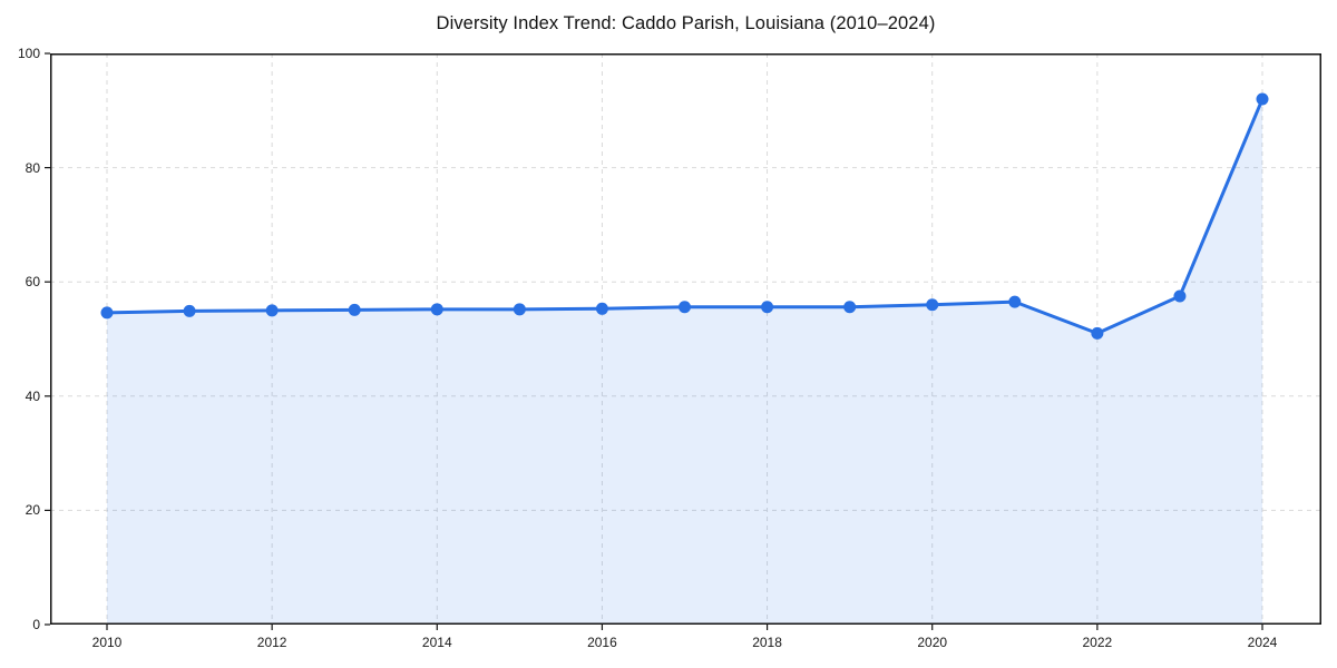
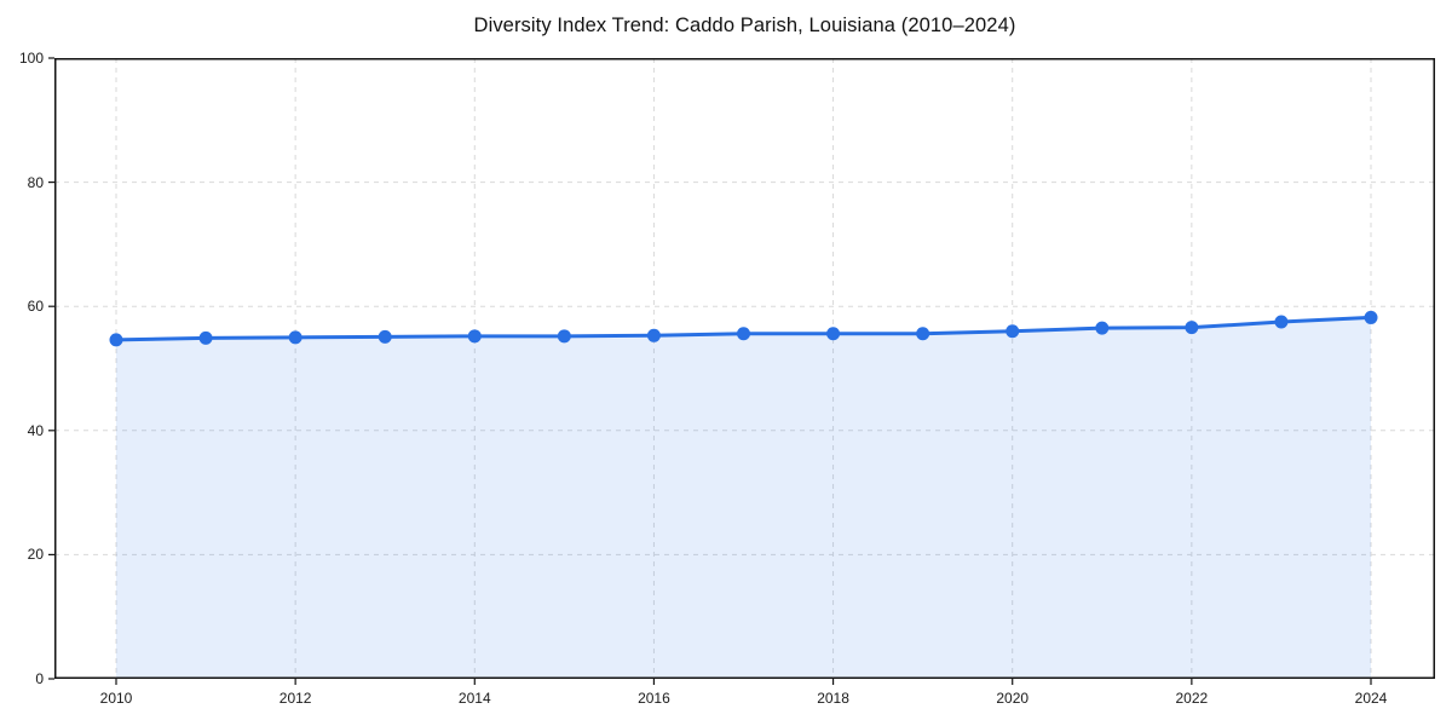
2022: 51 -> 57
2024: 92 -> 58
